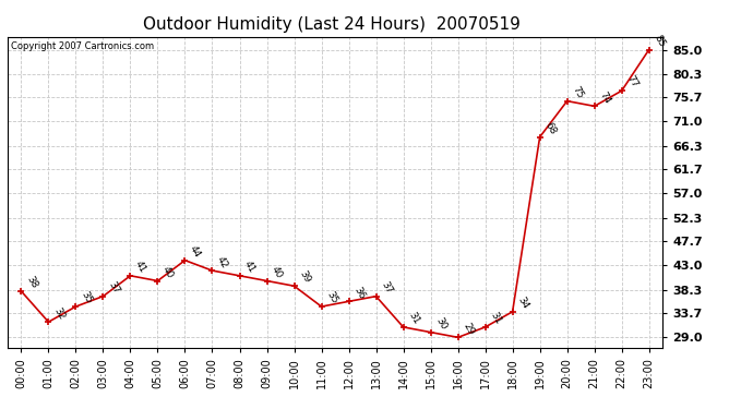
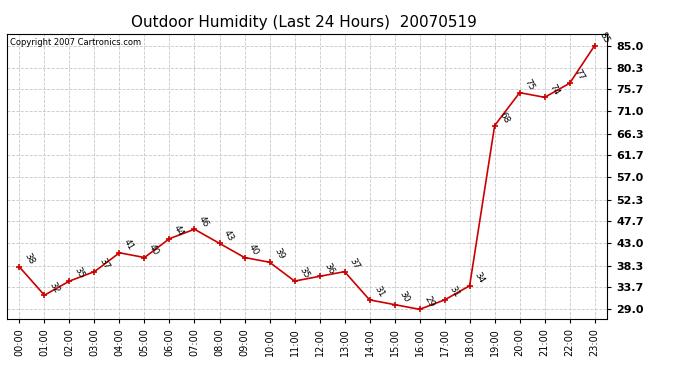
07:00: 42 -> 46
08:00: 41 -> 43
